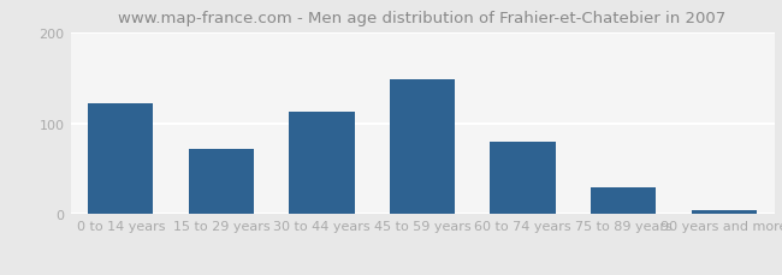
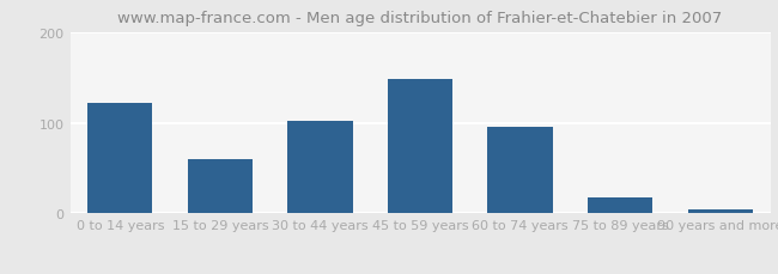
15 to 29 years: 72 -> 60
30 to 44 years: 113 -> 102
60 to 74 years: 80 -> 96
75 to 89 years: 30 -> 18
